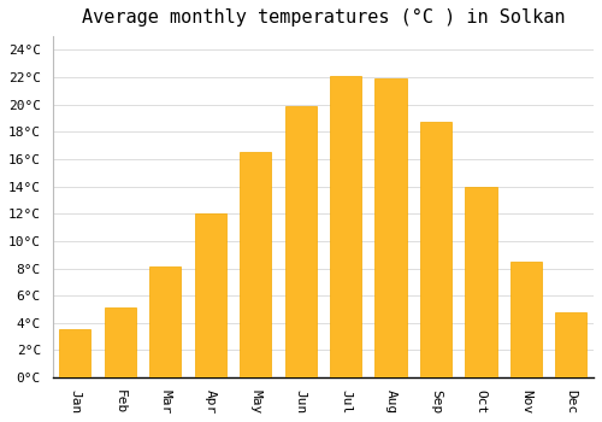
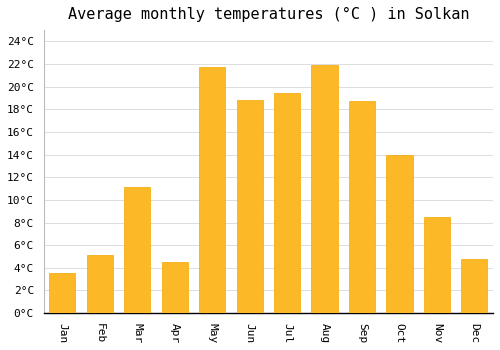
Mar: 8.1°C -> 11.1°C
Apr: 12.0°C -> 4.5°C
May: 16.5°C -> 21.7°C
Jun: 19.9°C -> 18.8°C
Jul: 22.1°C -> 19.4°C
